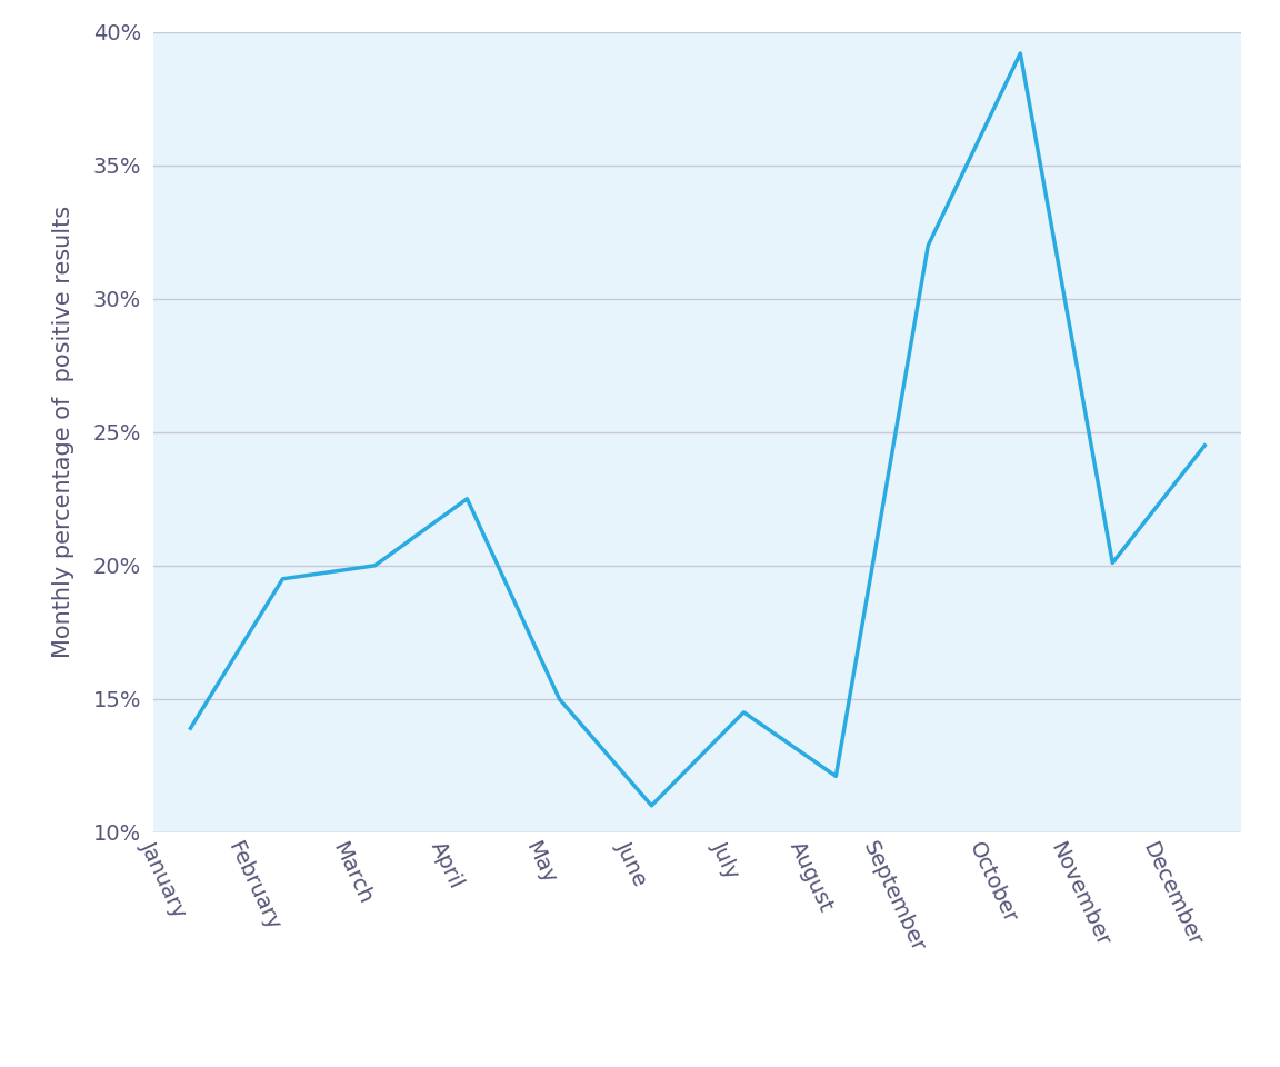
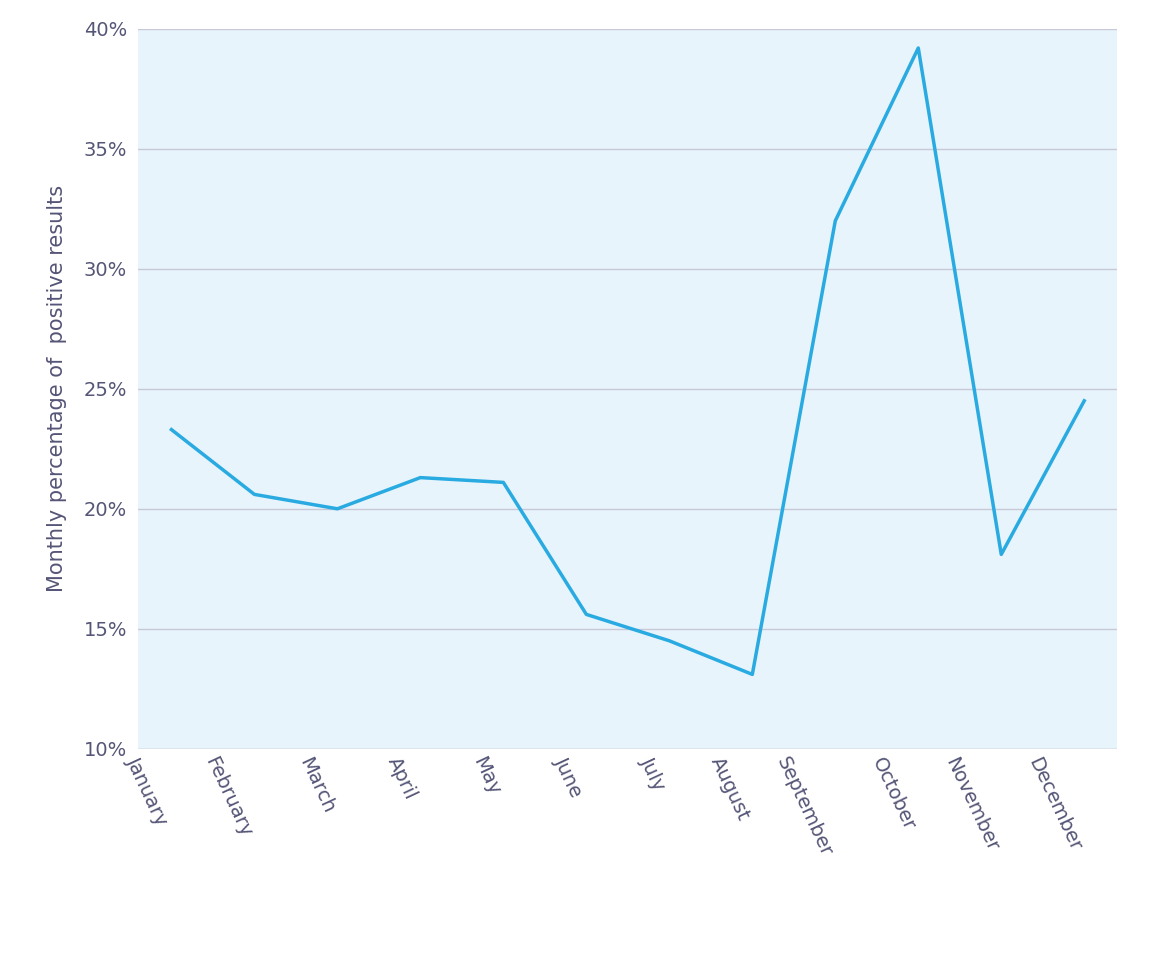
January: 13.9% -> 23.3%
February: 19.5% -> 20.6%
April: 22.5% -> 21.3%
May: 15.0% -> 21.1%
June: 11.0% -> 15.6%
August: 12.1% -> 13.1%
November: 20.1% -> 18.1%
